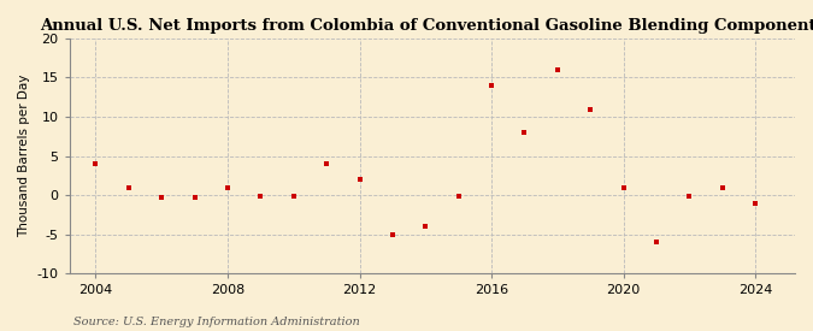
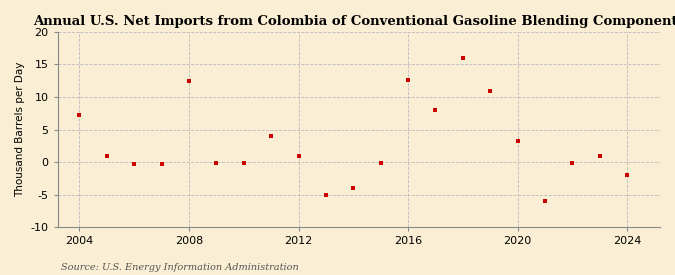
2004: 4.0 -> 7.2
2008: 1.0 -> 12.4
2012: 2.0 -> 1.0
2016: 14.0 -> 12.6
2020: 1.0 -> 3.2
2024: -1.0 -> -2.0
